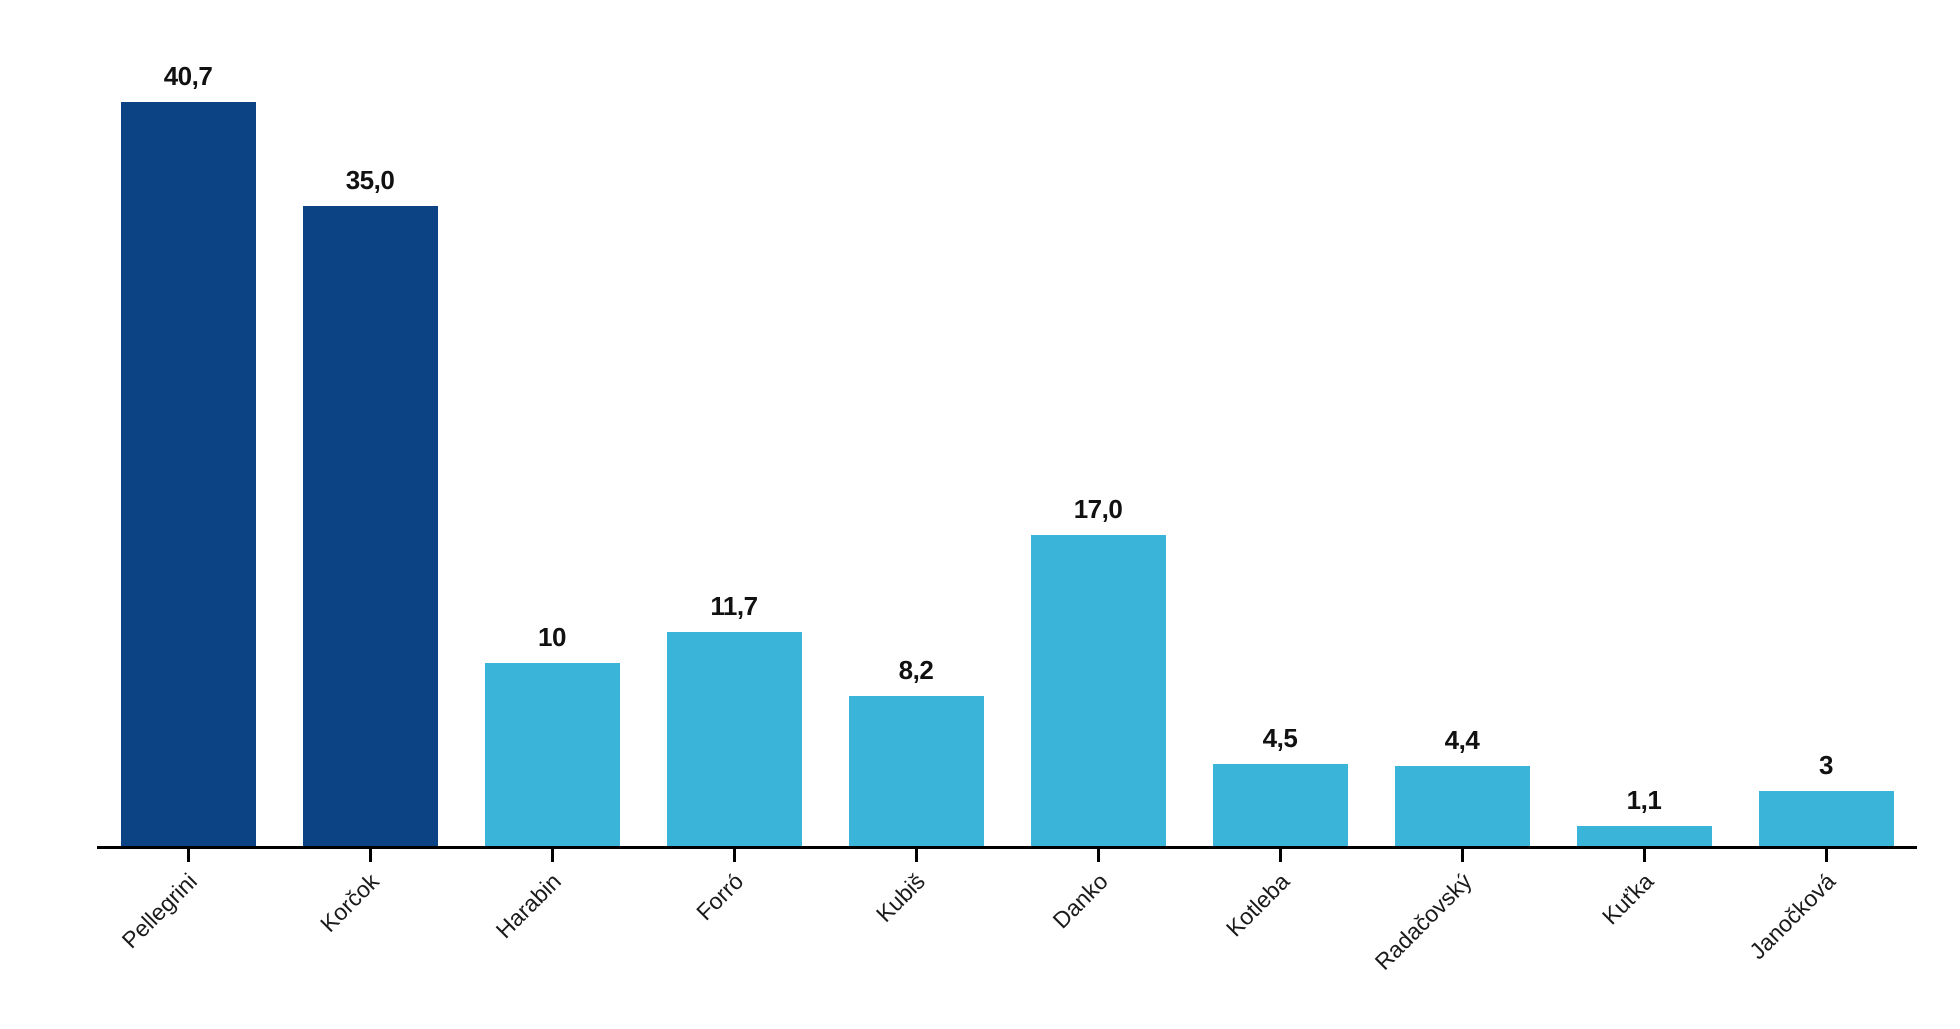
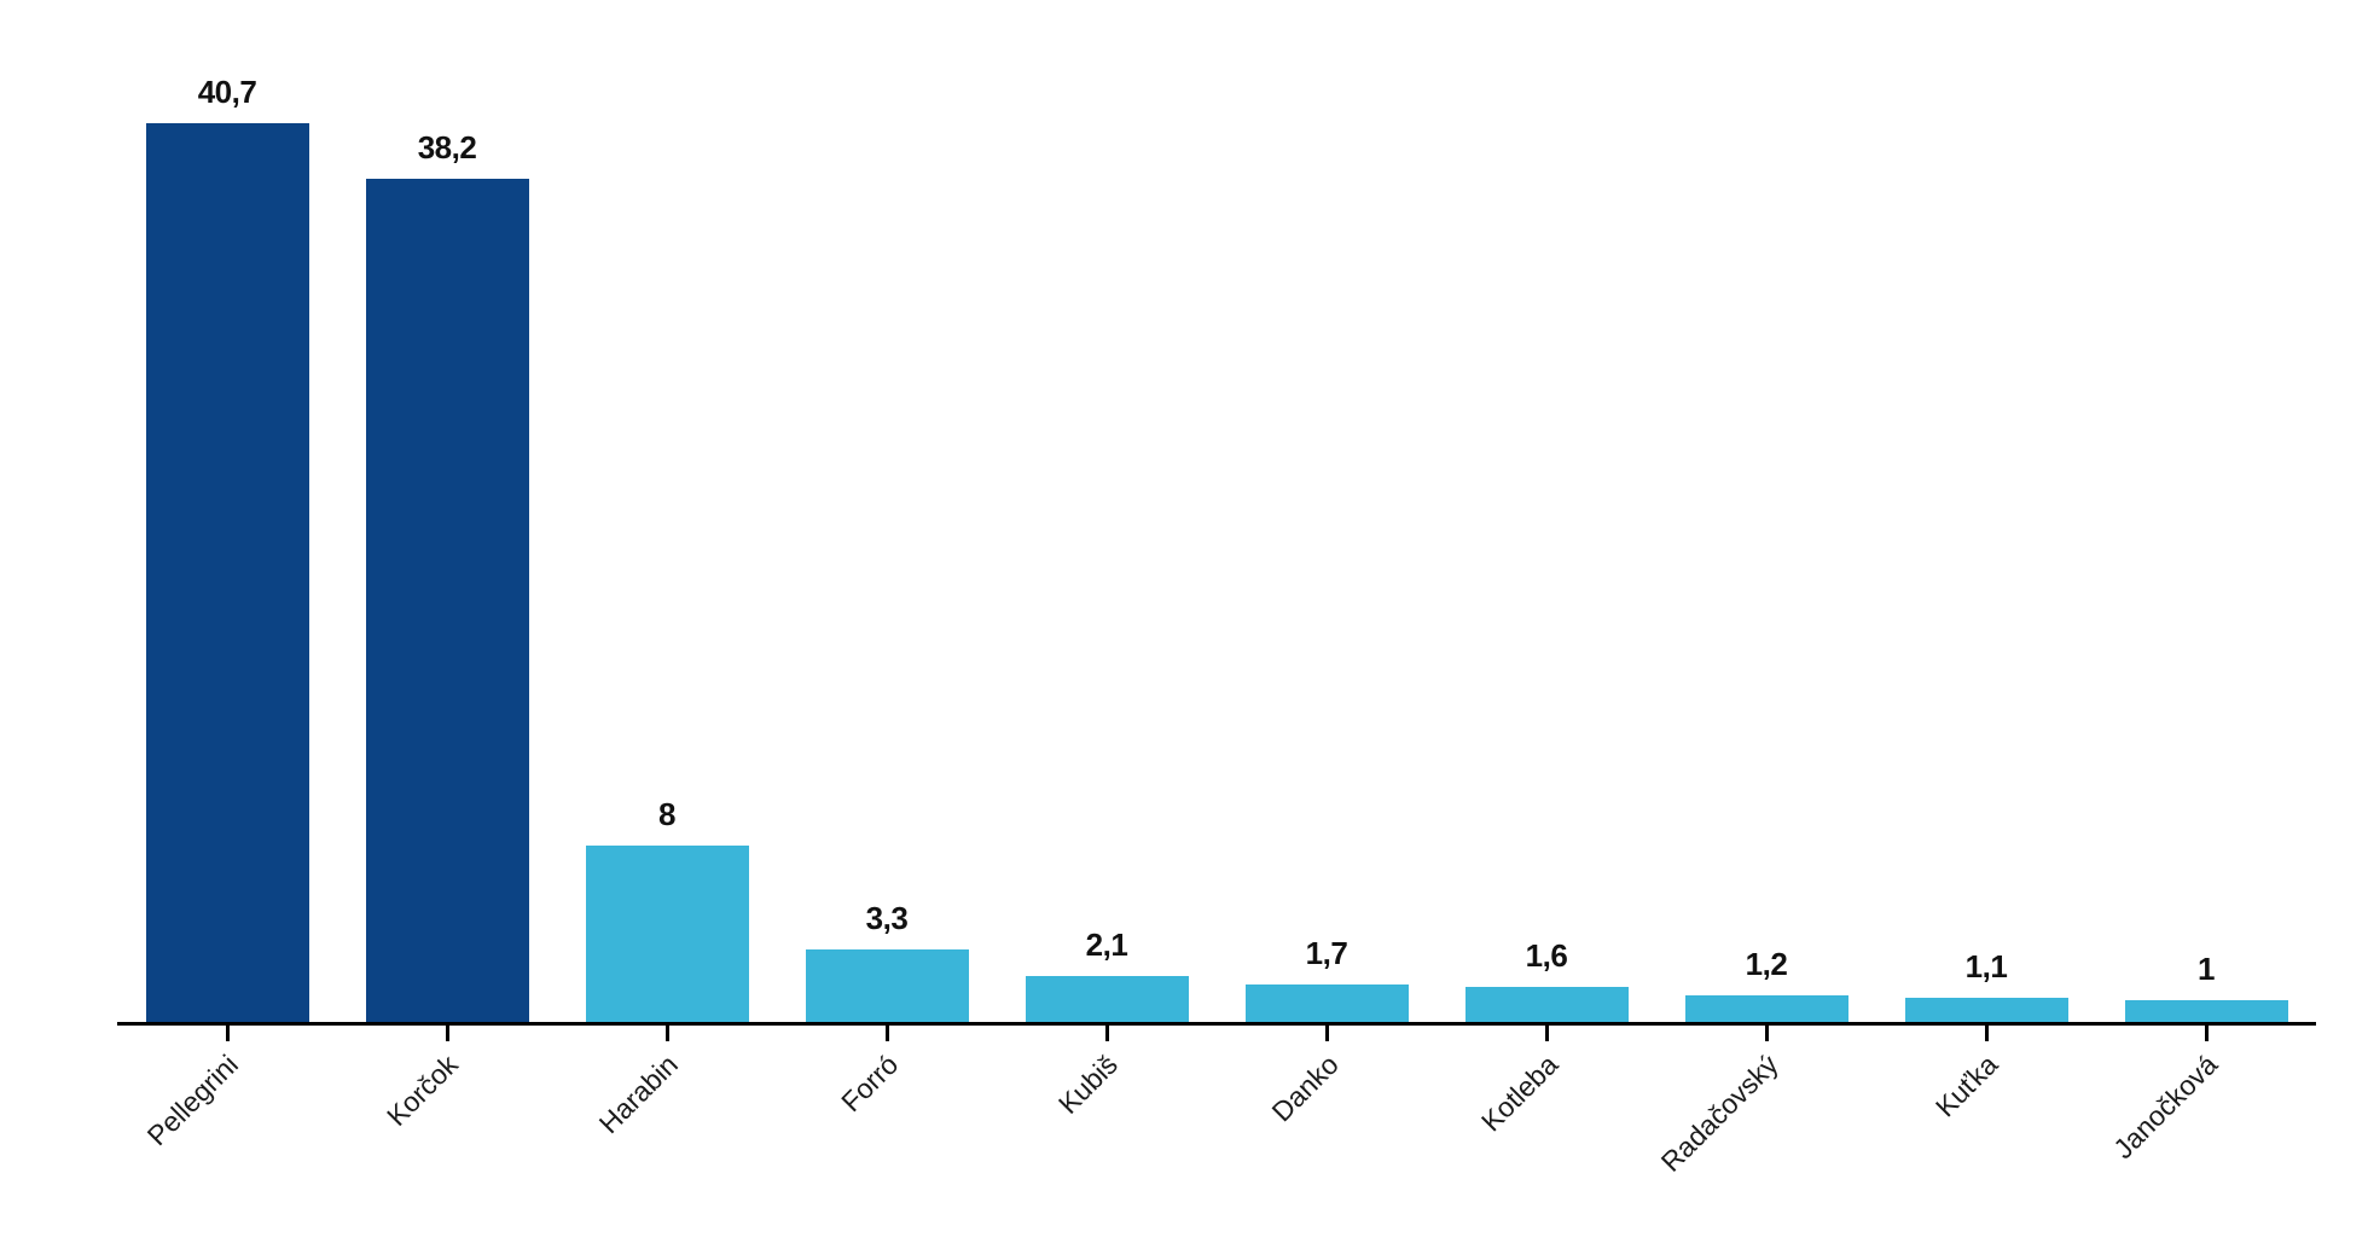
Korčok: 35,0 -> 38,2
Harabin: 10 -> 8
Forró: 11,7 -> 3,3
Kubiš: 8,2 -> 2,1
Danko: 17,0 -> 1,7
Kotleba: 4,5 -> 1,6
Radačovský: 4,4 -> 1,2
Janočková: 3 -> 1
